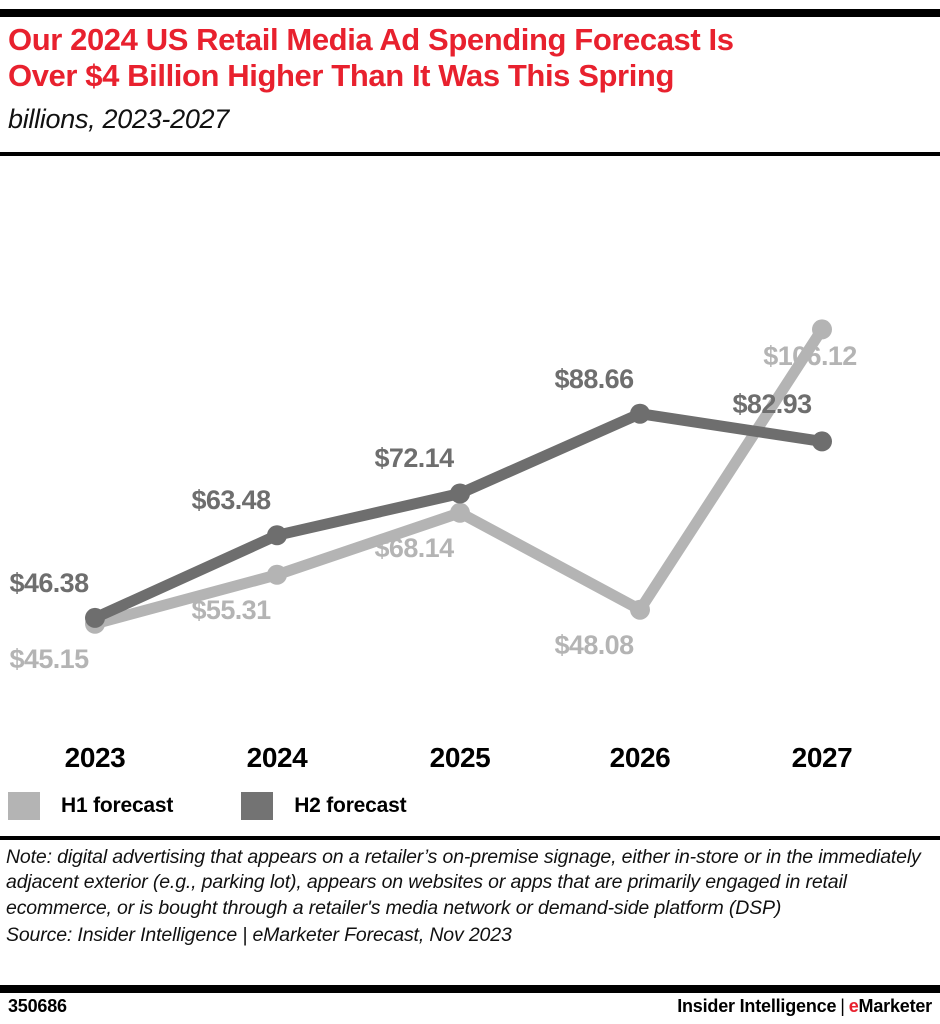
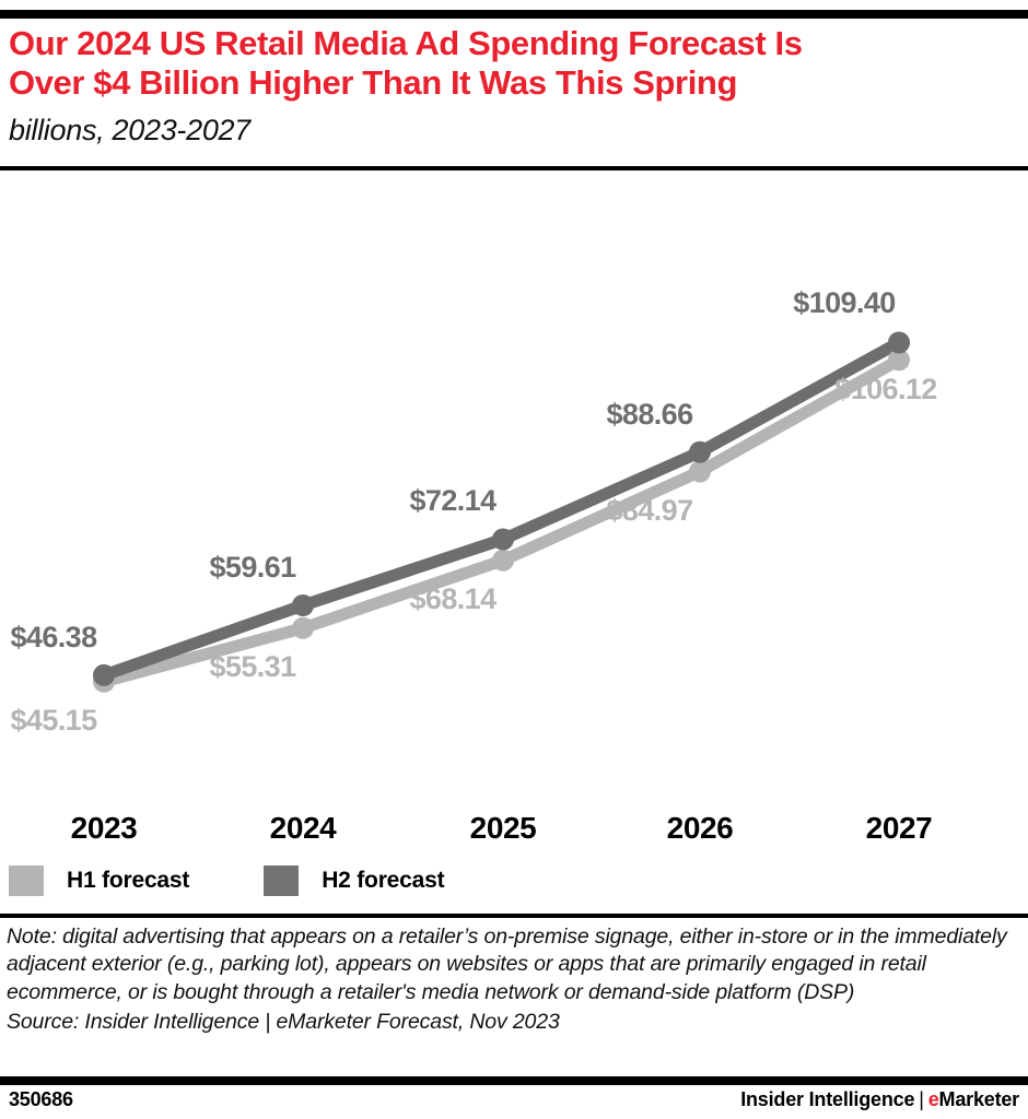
H2 forecast/2024: $63.48 -> $59.61
H1 forecast/2026: $48.08 -> $84.97
H2 forecast/2027: $82.93 -> $109.40
